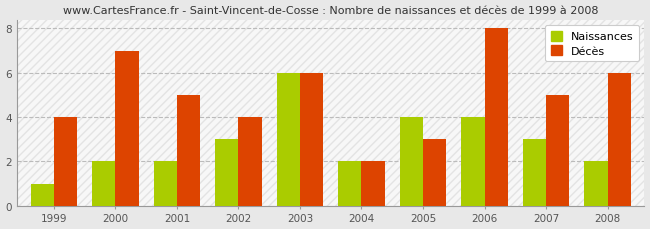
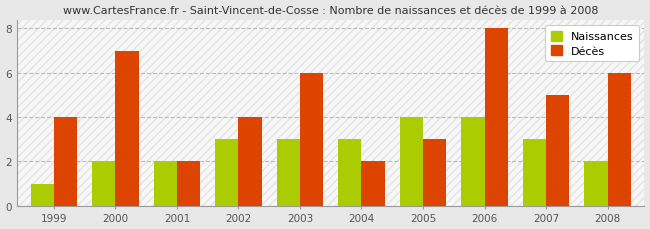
Décès/2001: 5 -> 2
Naissances/2003: 6 -> 3
Naissances/2004: 2 -> 3
